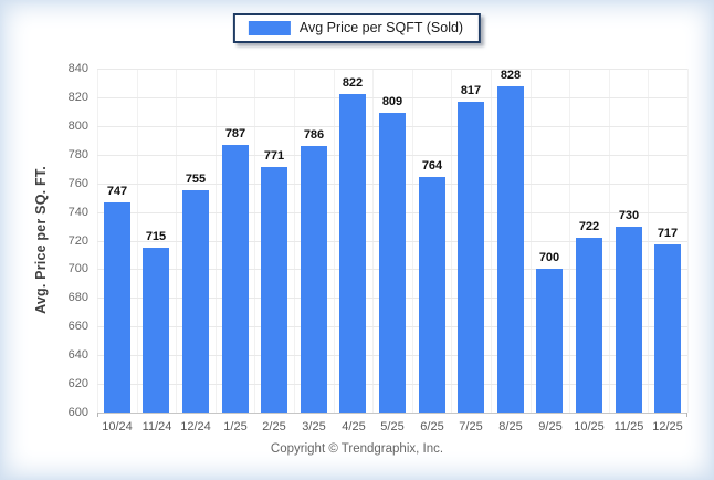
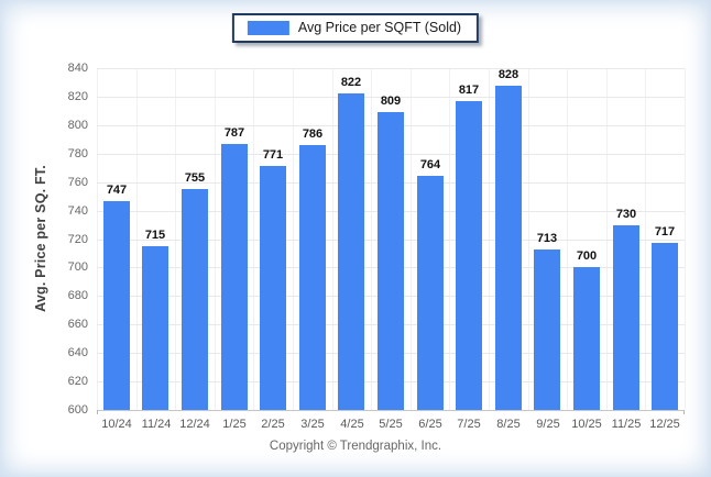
9/25: 700 -> 713
10/25: 722 -> 700
